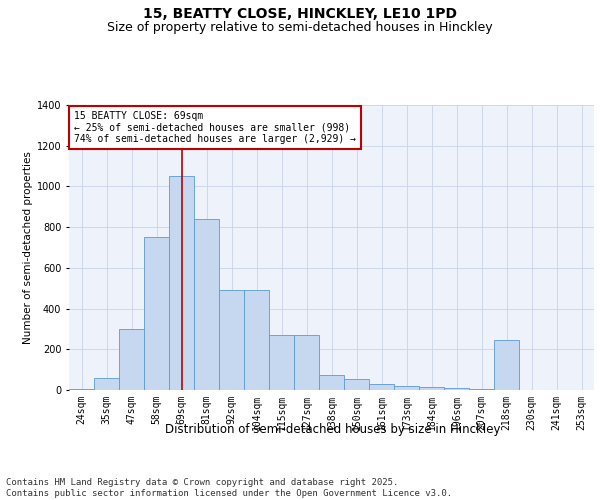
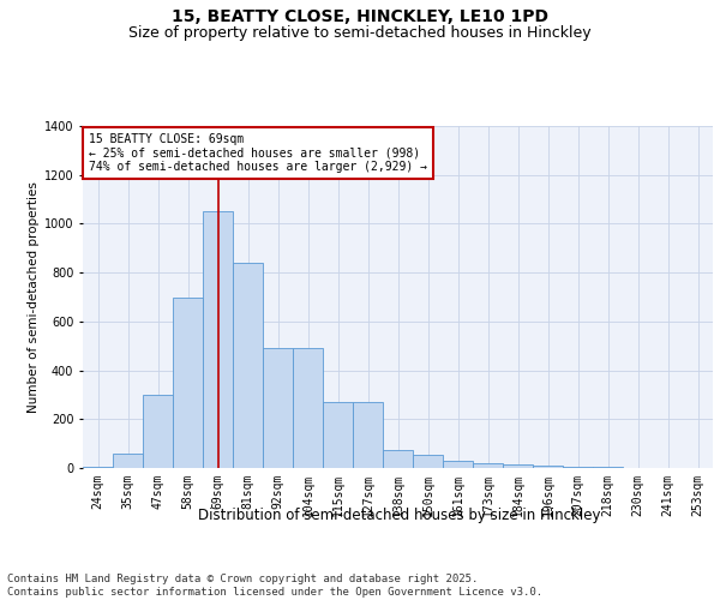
58sqm: 750 -> 700
218sqm: 245 -> 3
